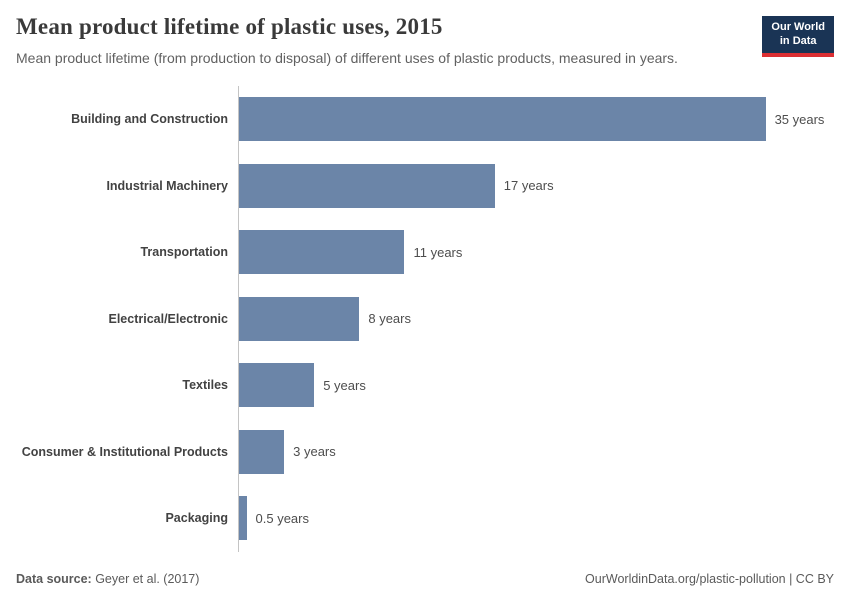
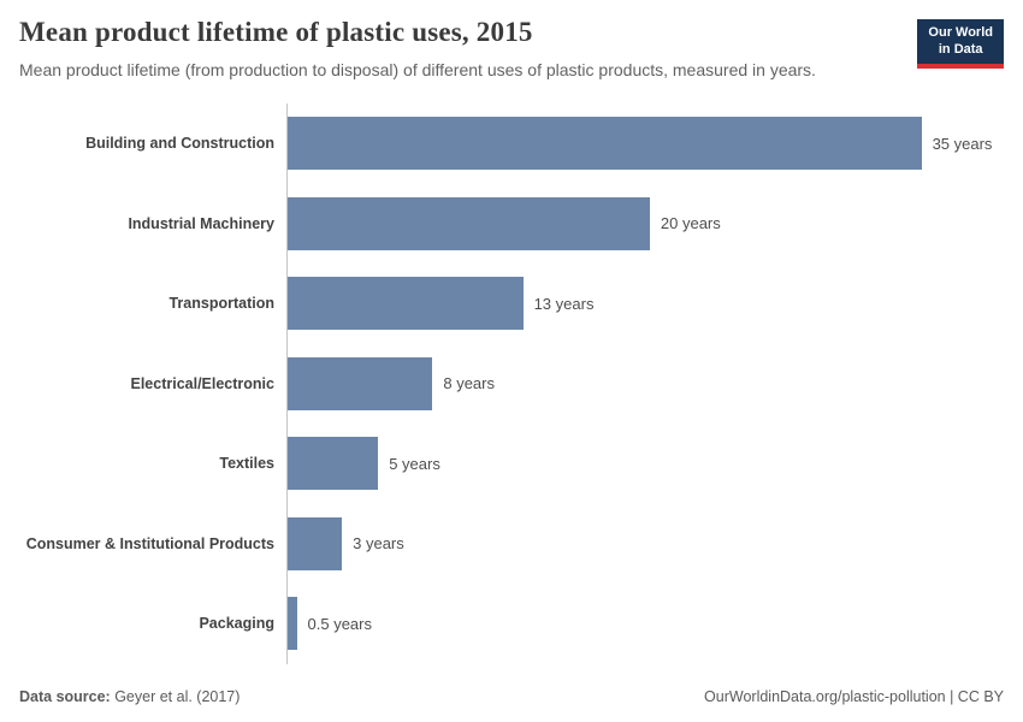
Industrial Machinery: 17 -> 20
Transportation: 11 -> 13
